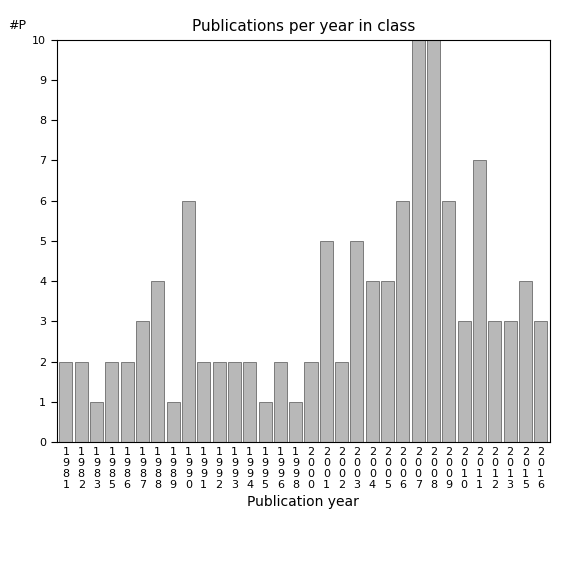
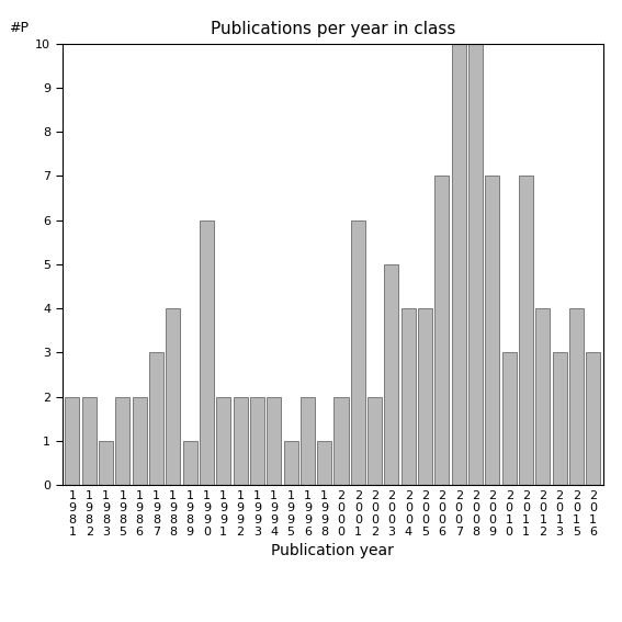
2 0 0 1: 5 -> 6
2 0 0 6: 6 -> 7
2 0 0 9: 6 -> 7
2 0 1 2: 3 -> 4
